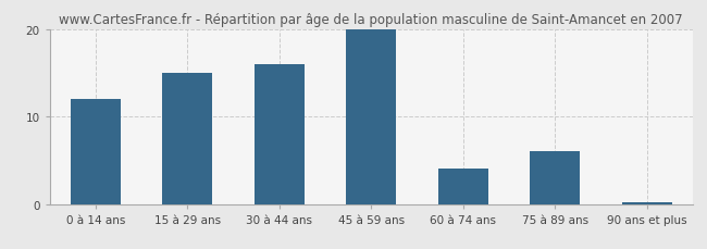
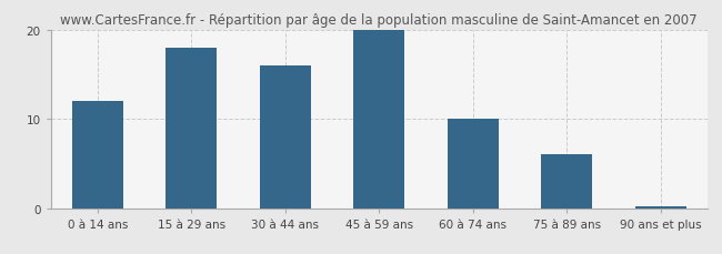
15 à 29 ans: 15.0 -> 18.0
60 à 74 ans: 4.0 -> 10.0
